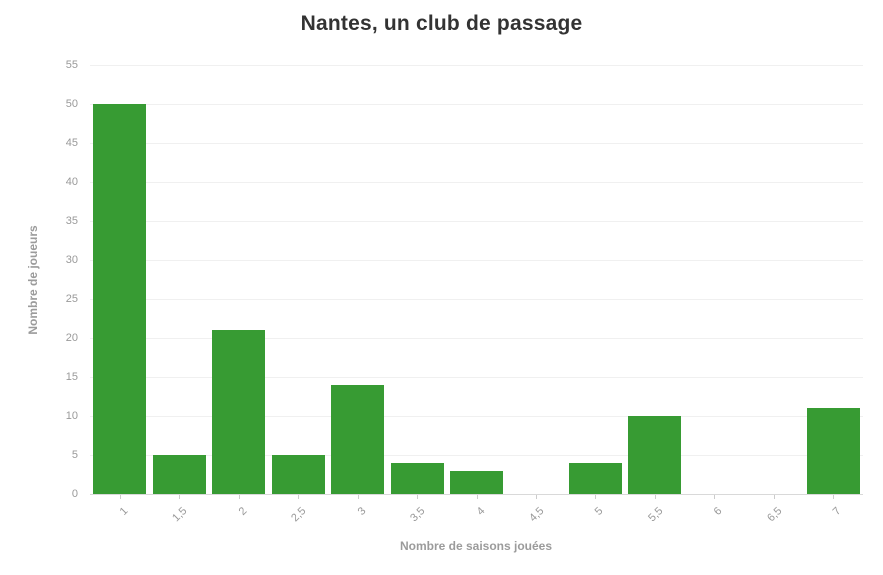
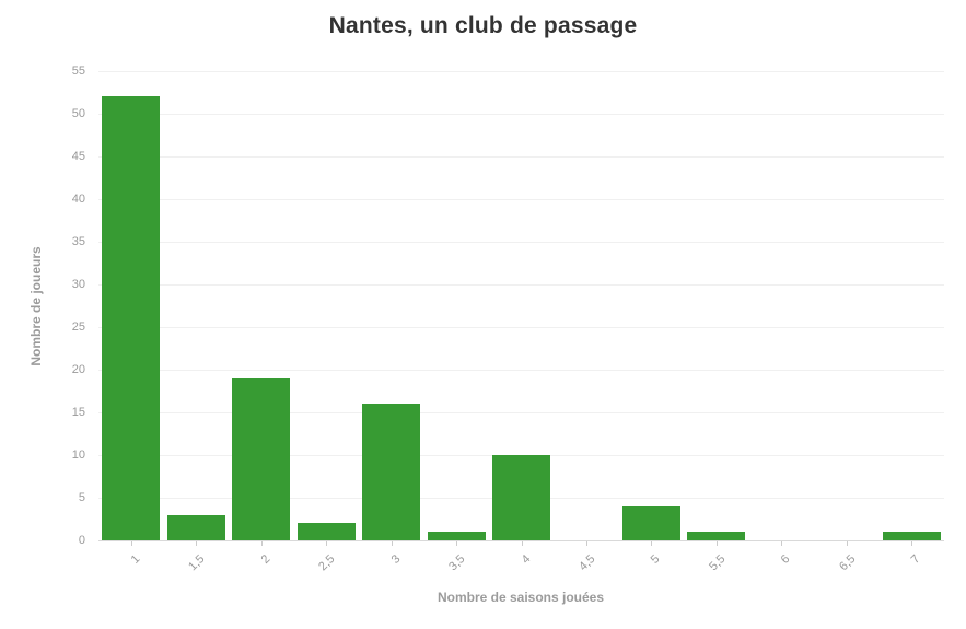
1: 50 -> 52
1,5: 5 -> 3
2: 21 -> 19
2,5: 5 -> 2
3: 14 -> 16
3,5: 4 -> 1
4: 3 -> 10
5,5: 10 -> 1
7: 11 -> 1
